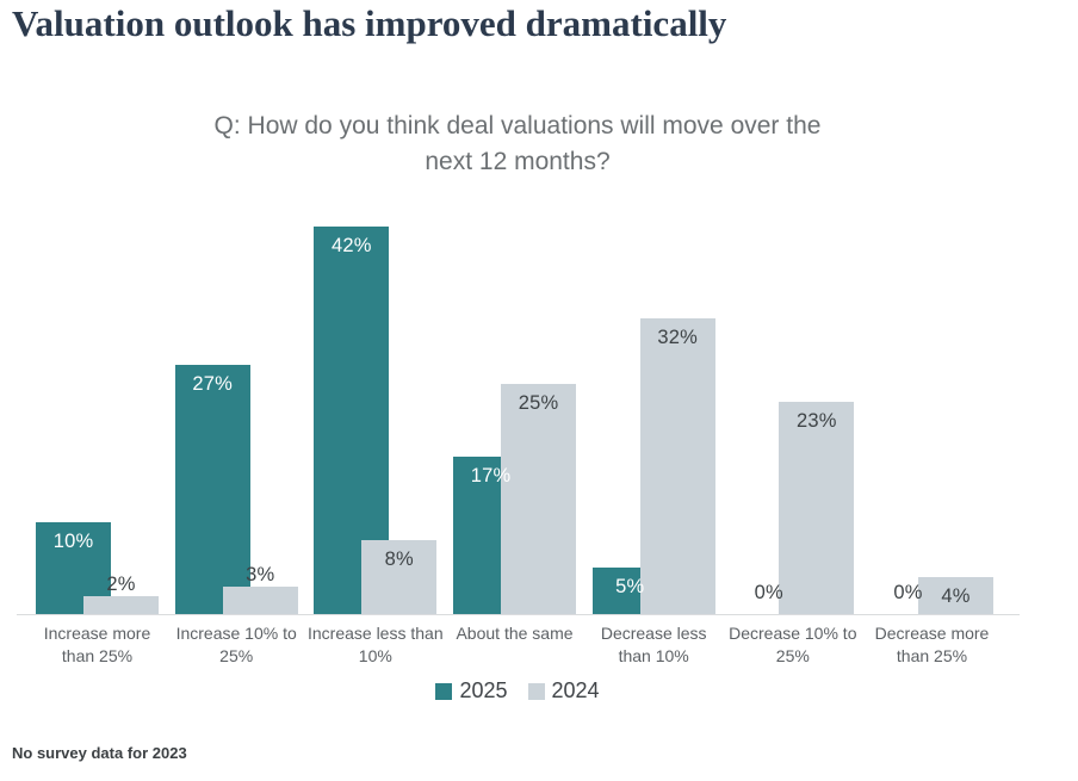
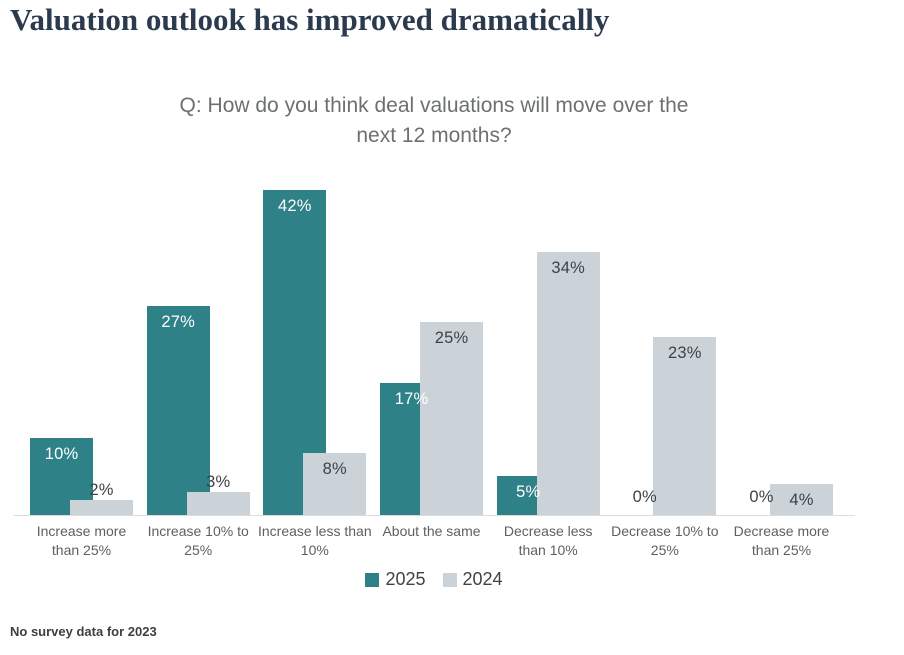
2024/Decrease less than 10%: 32% -> 34%
